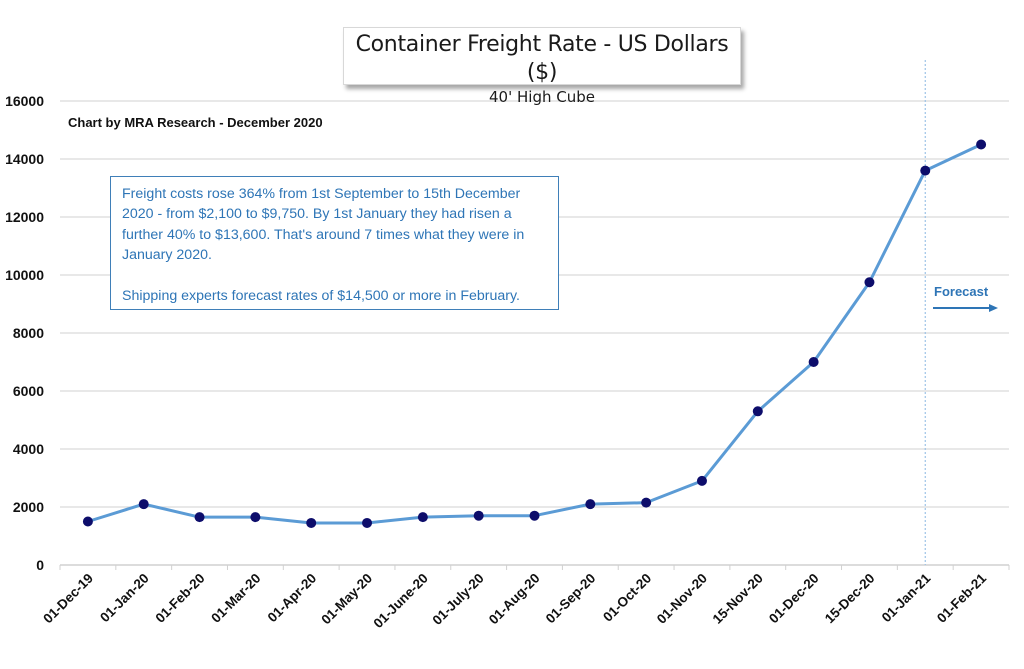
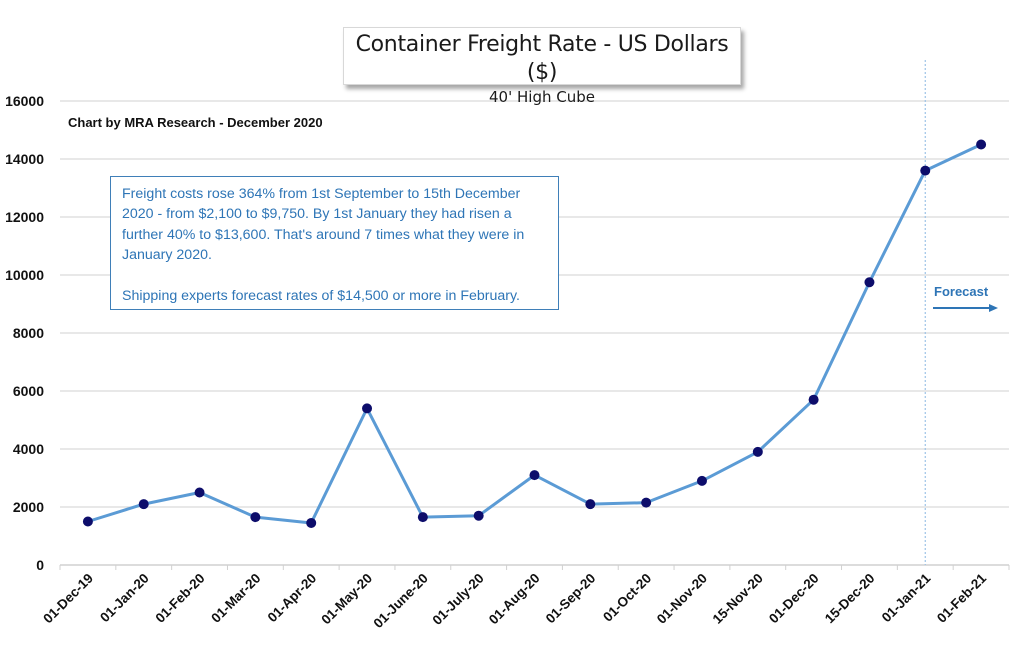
01-Feb-20: 1600 -> 2500
01-May-20: 1400 -> 5400
01-Aug-20: 1700 -> 3100
15-Nov-20: 5300 -> 3900
01-Dec-20: 7000 -> 5700
